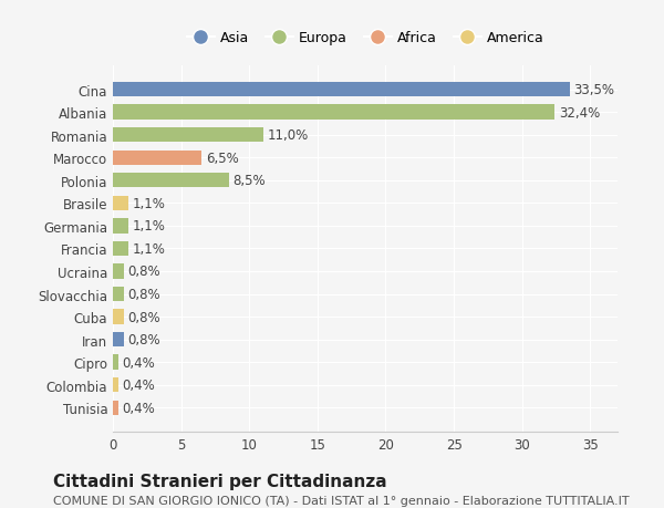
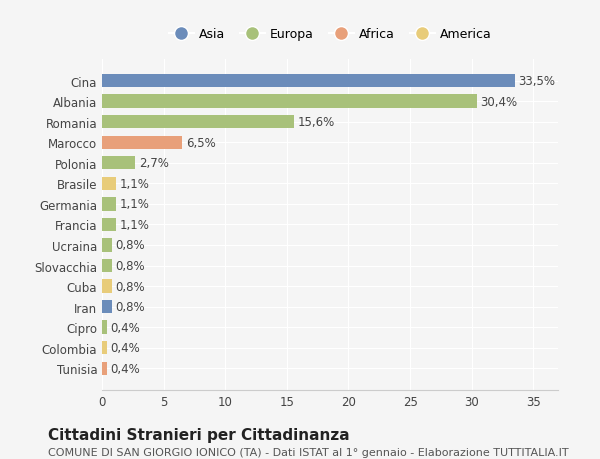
Albania: 32,4% -> 30,4%
Romania: 11,0% -> 15,6%
Polonia: 8,5% -> 2,7%
